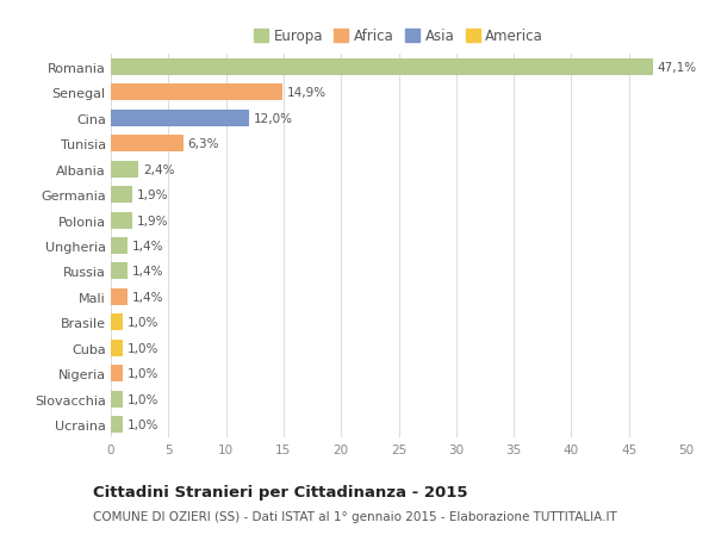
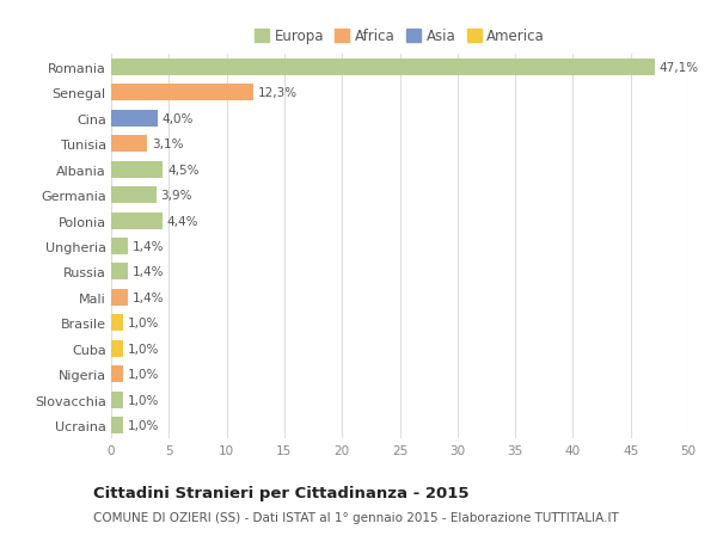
Senegal: 14,9% -> 12,3%
Cina: 12,0% -> 4,0%
Tunisia: 6,3% -> 3,1%
Albania: 2,4% -> 4,5%
Germania: 1,9% -> 3,9%
Polonia: 1,9% -> 4,4%
